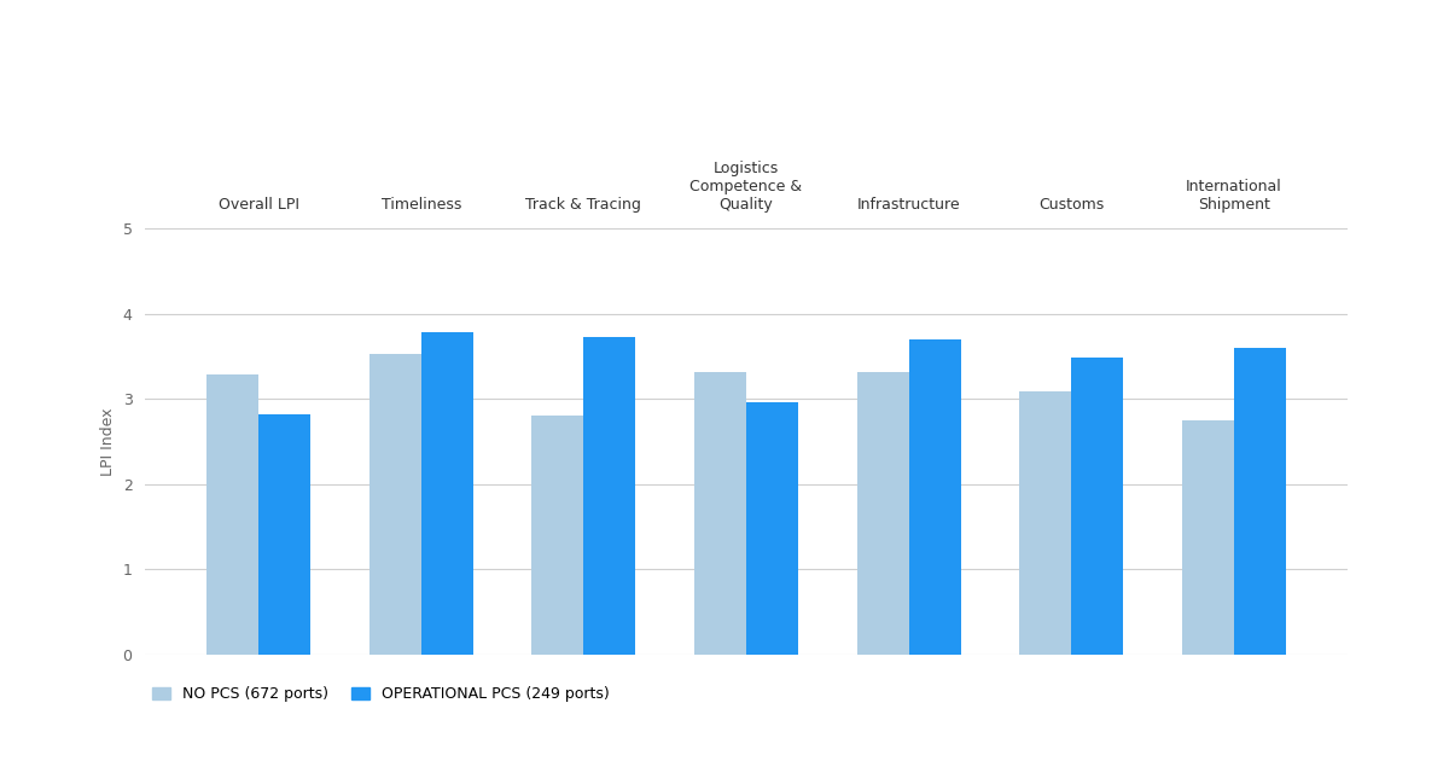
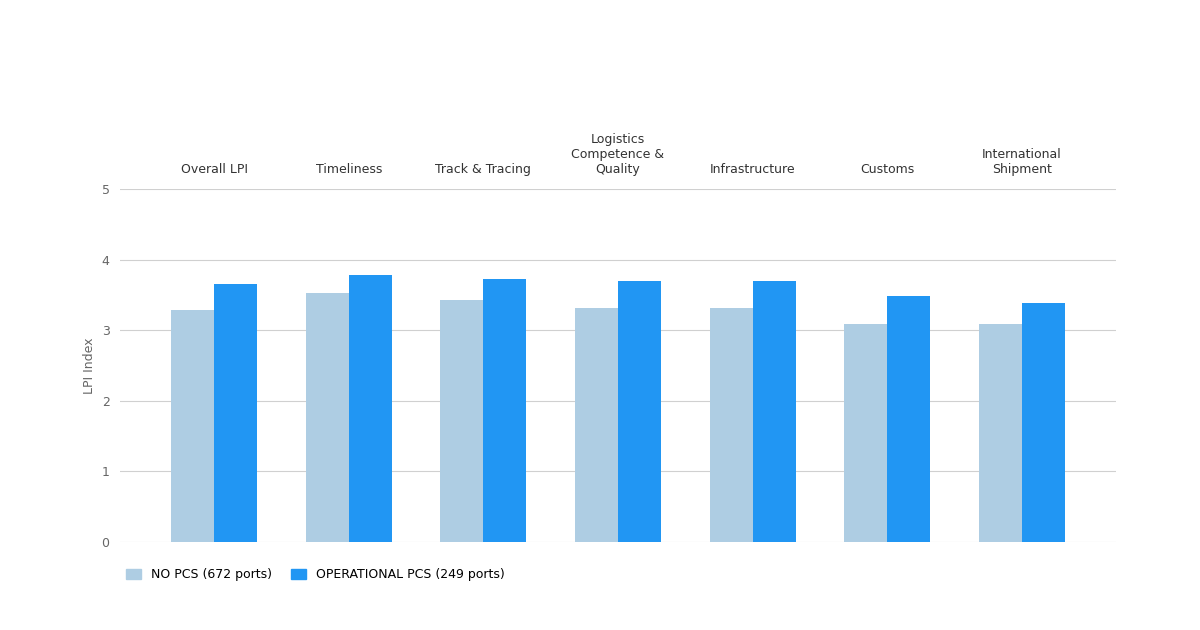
OPERATIONAL PCS (249 ports)/Overall LPI: 2.82 -> 3.65
NO PCS (672 ports)/Track & Tracing: 2.80 -> 3.42
OPERATIONAL PCS (249 ports)/Logistics Competence & Quality: 2.96 -> 3.70
NO PCS (672 ports)/International Shipment: 2.74 -> 3.08
OPERATIONAL PCS (249 ports)/International Shipment: 3.60 -> 3.38
